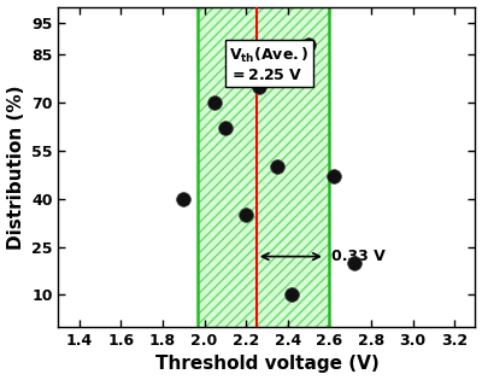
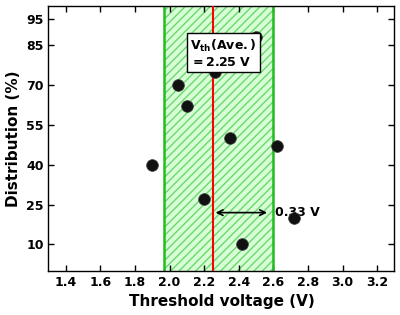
2.2: 35 -> 27
